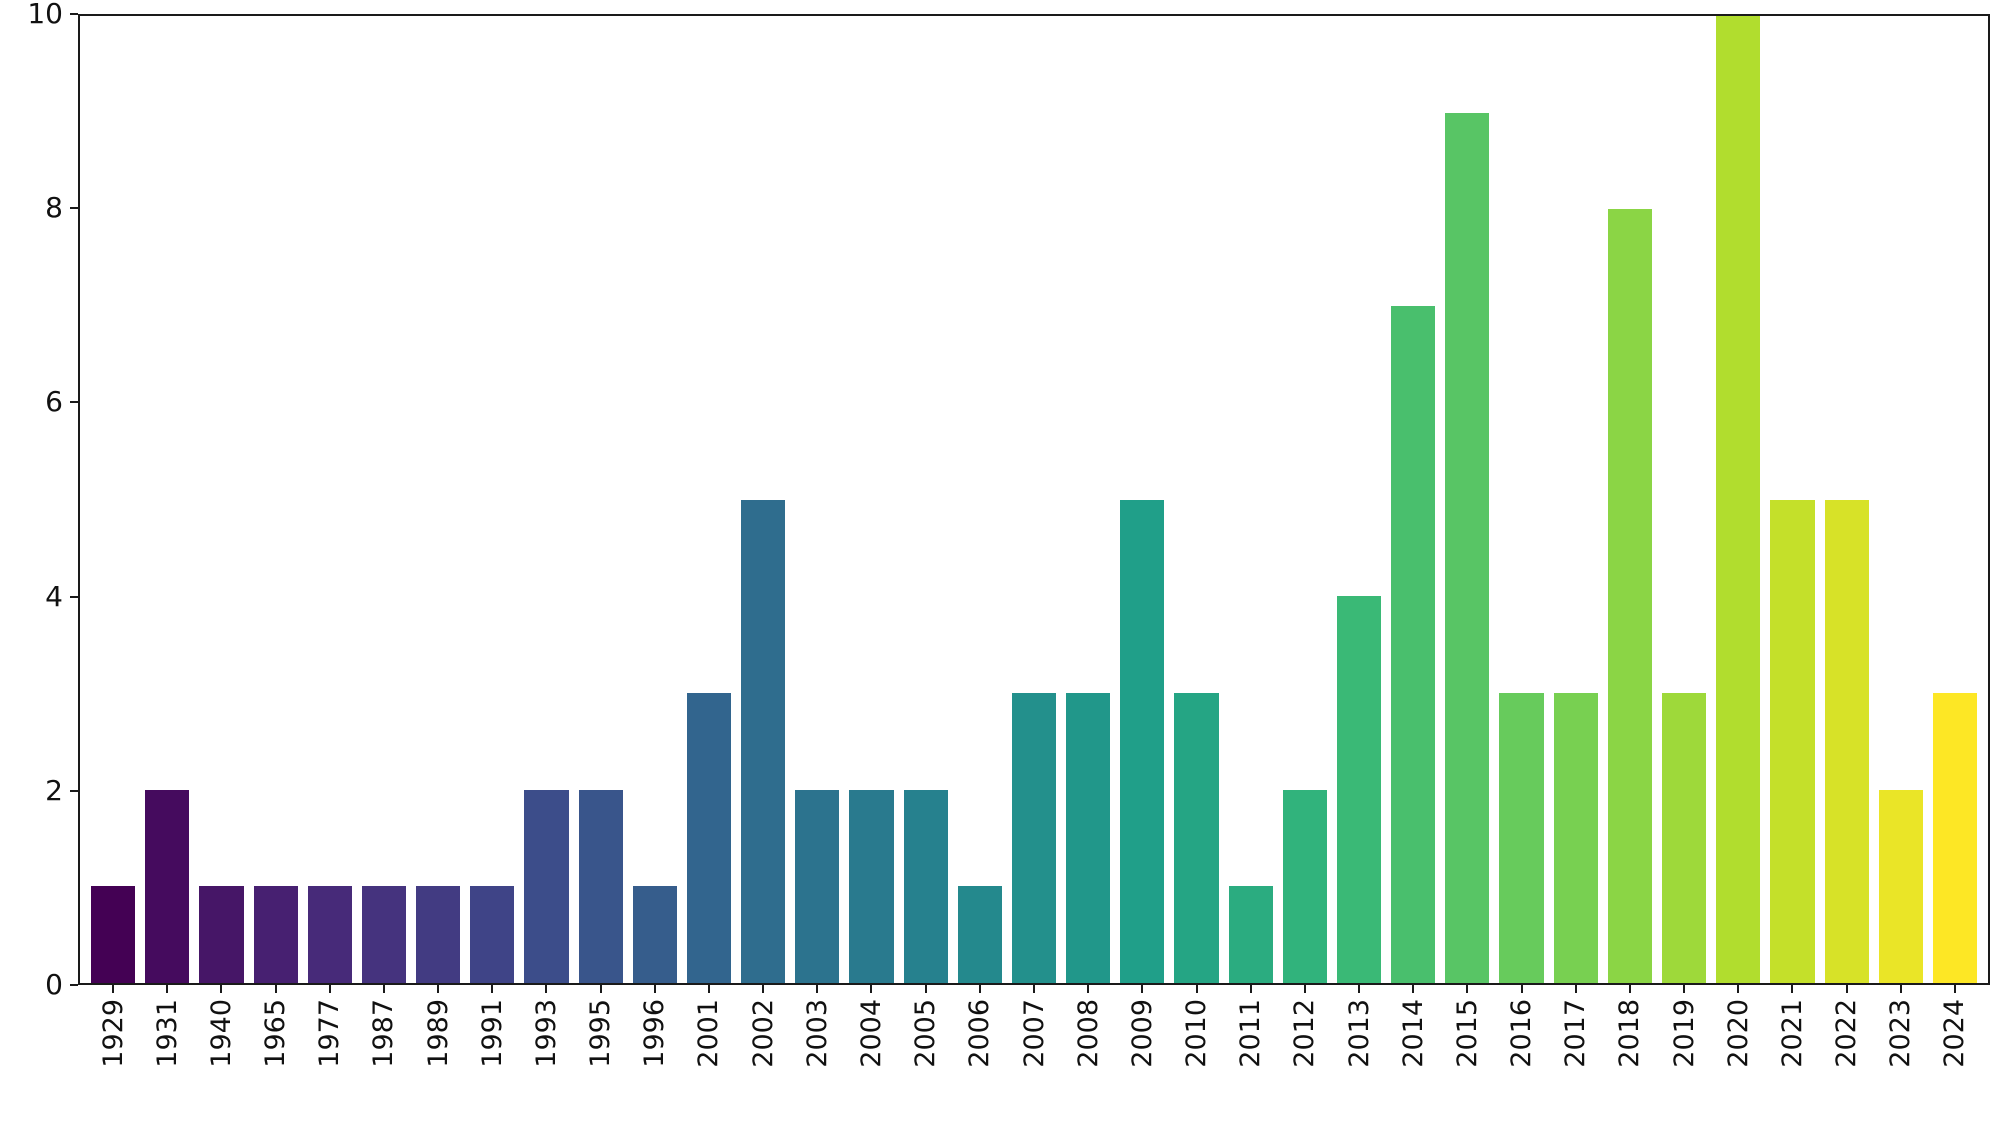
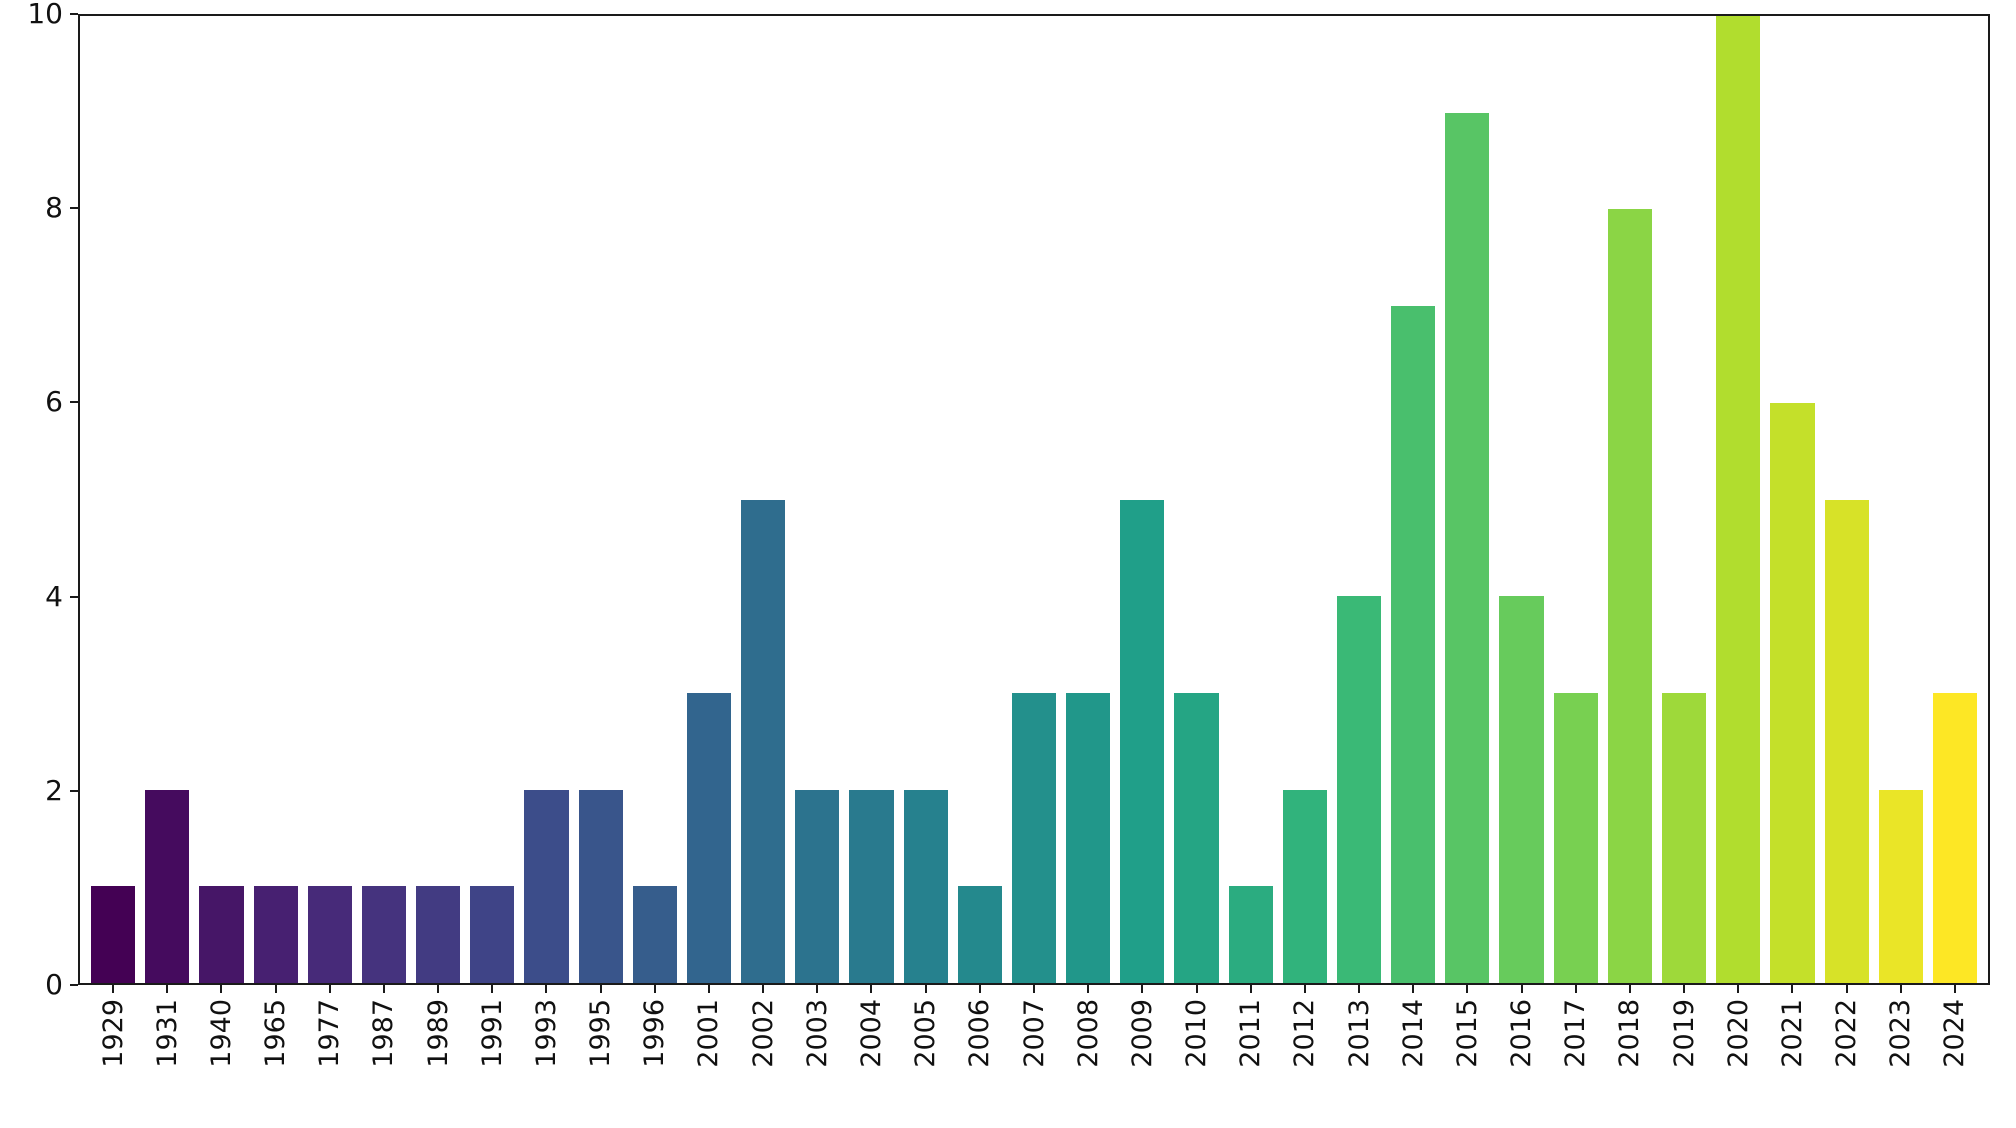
2016: 3 -> 4
2021: 5 -> 6
